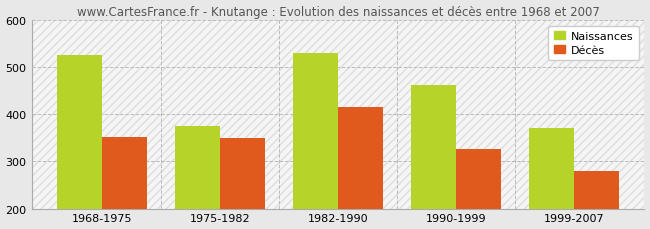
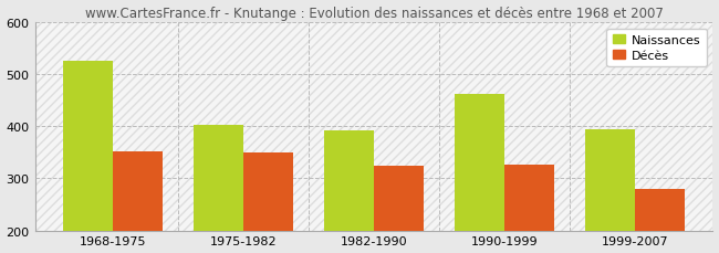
Naissances/1975-1982: 375 -> 403
Naissances/1982-1990: 530 -> 392
Décès/1982-1990: 415 -> 325
Naissances/1999-2007: 370 -> 395
